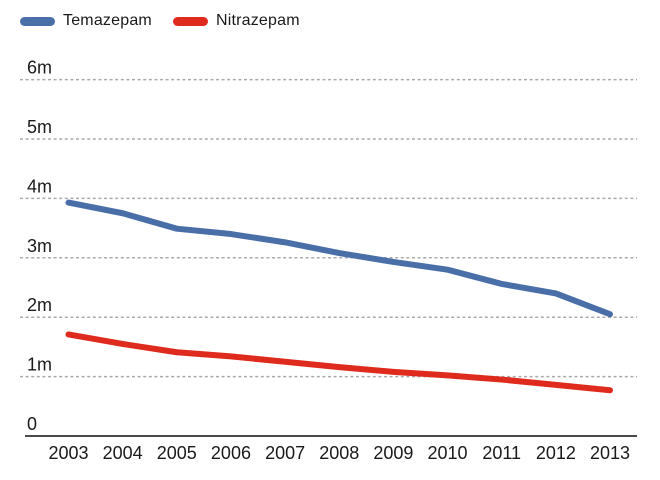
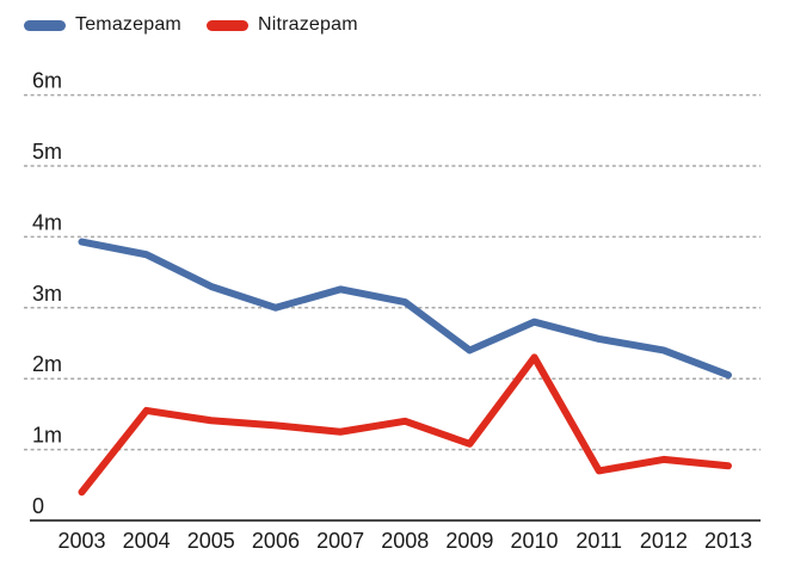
Nitrazepam/2003: 1.7m -> 0.4m
Temazepam/2005: 3.5m -> 3.3m
Temazepam/2006: 3.4m -> 3.0m
Nitrazepam/2008: 1.2m -> 1.4m
Temazepam/2009: 2.9m -> 2.4m
Nitrazepam/2010: 1.0m -> 2.3m
Nitrazepam/2011: 0.9m -> 0.7m
